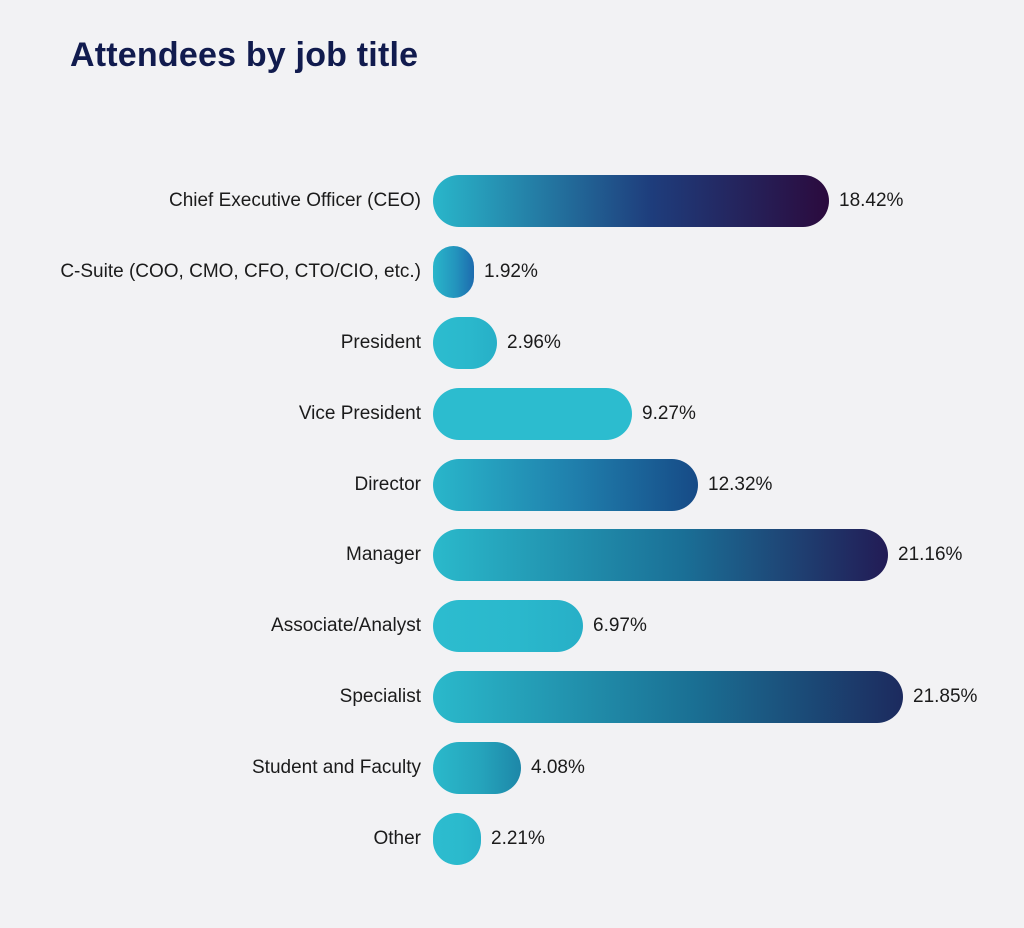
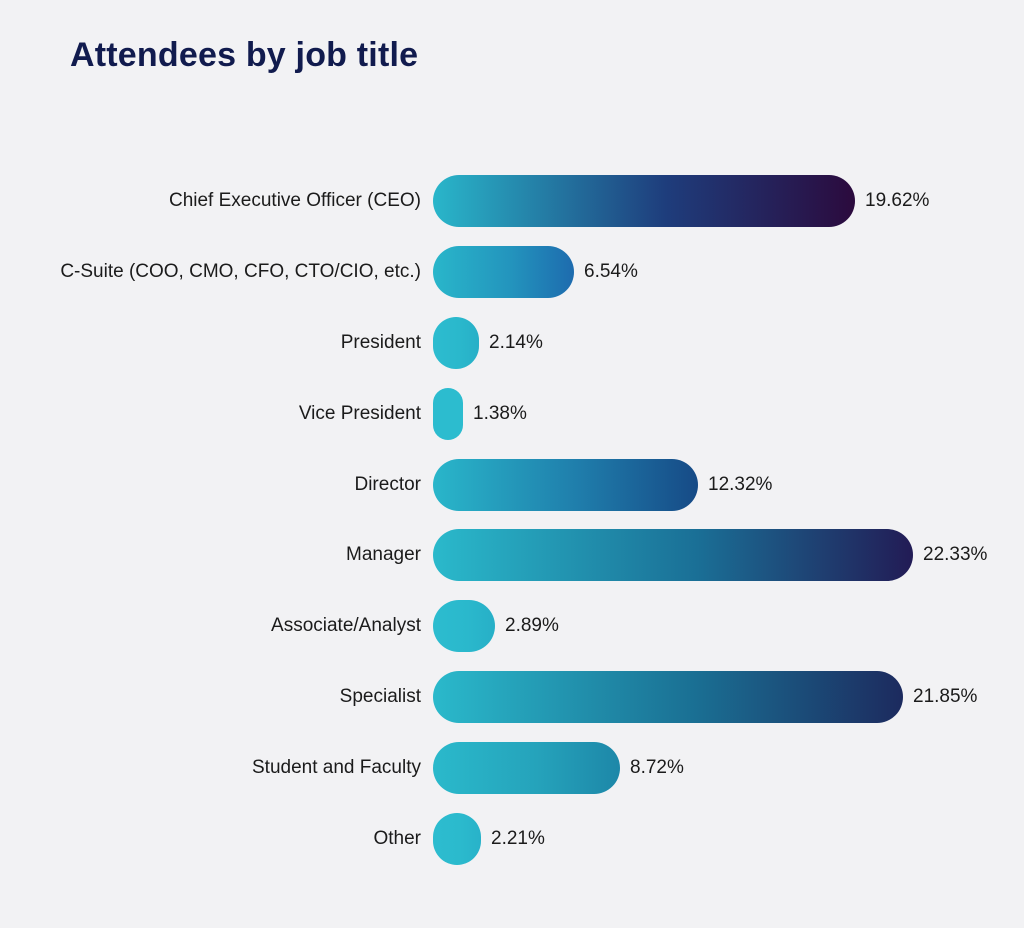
Chief Executive Officer (CEO): 18.42% -> 19.62%
C-Suite (COO, CMO, CFO, CTO/CIO, etc.): 1.92% -> 6.54%
President: 2.96% -> 2.14%
Vice President: 9.27% -> 1.38%
Manager: 21.16% -> 22.33%
Associate/Analyst: 6.97% -> 2.89%
Student and Faculty: 4.08% -> 8.72%
